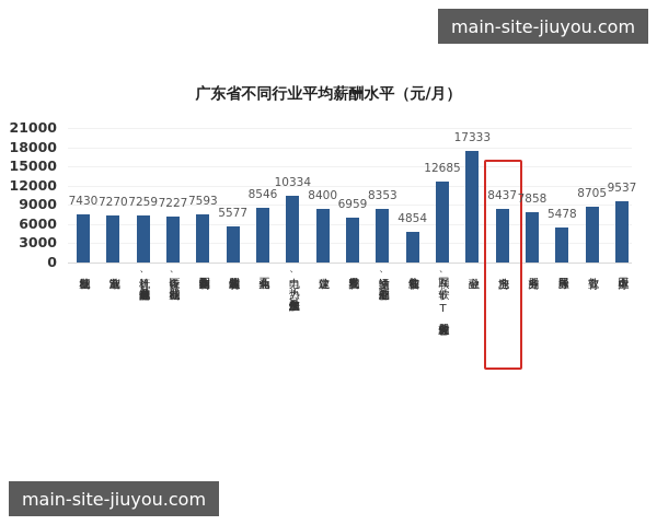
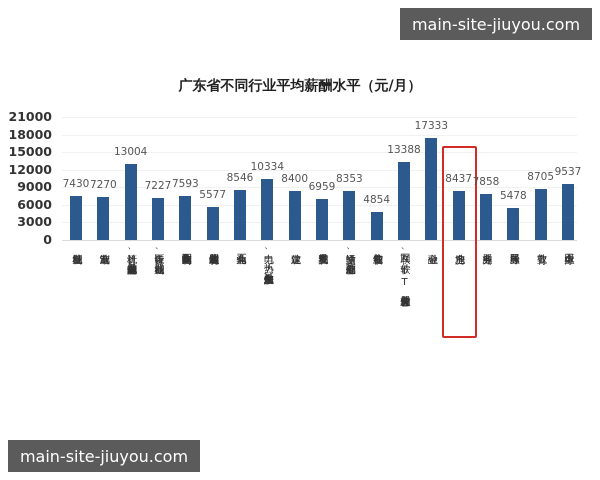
计算机、通信和其他电子产品制造业: 7259 -> 13004
互联网、软件、IT服务和信息传输业: 12685 -> 13388
